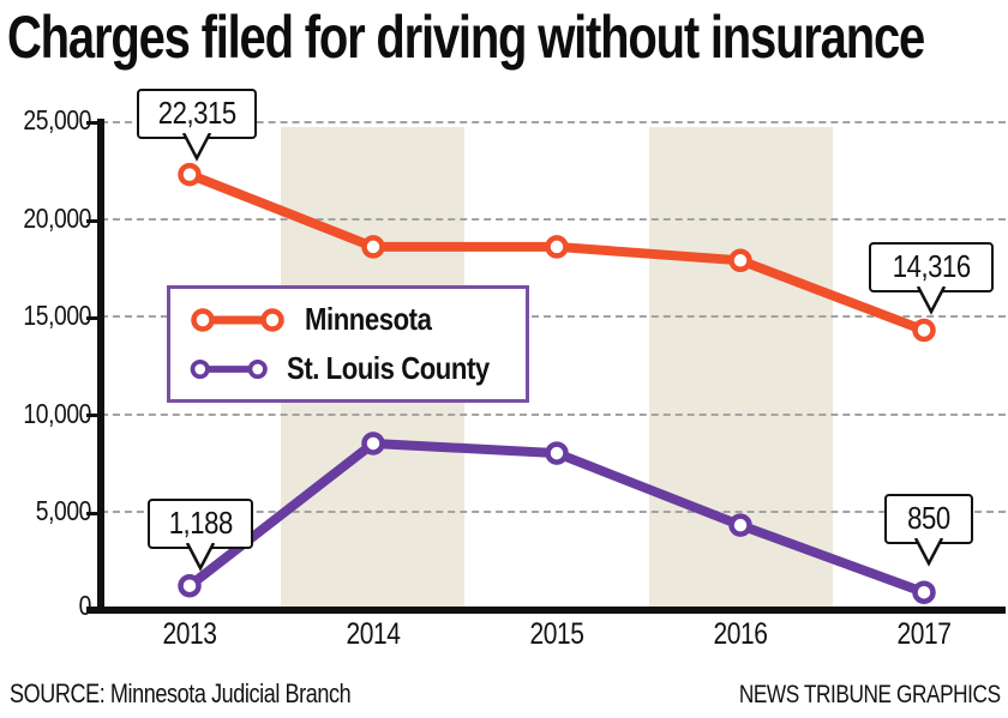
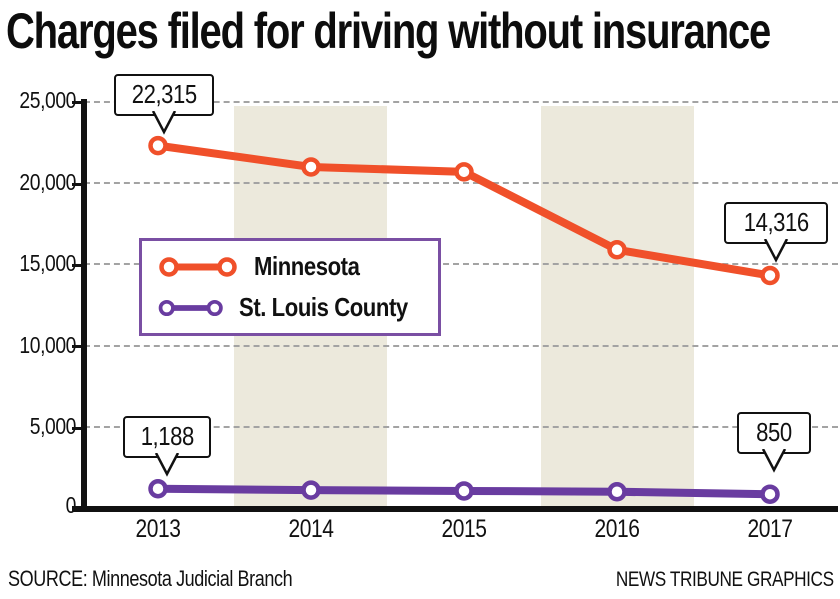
Minnesota/2014: 18600 -> 21000
St. Louis County/2014: 8500 -> 1100
Minnesota/2015: 18600 -> 20700
St. Louis County/2015: 8000 -> 1000
Minnesota/2016: 17900 -> 15900
St. Louis County/2016: 4300 -> 1000
